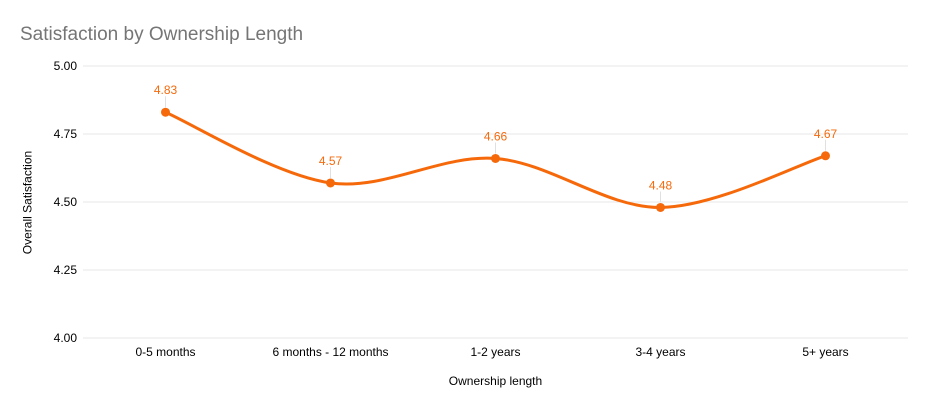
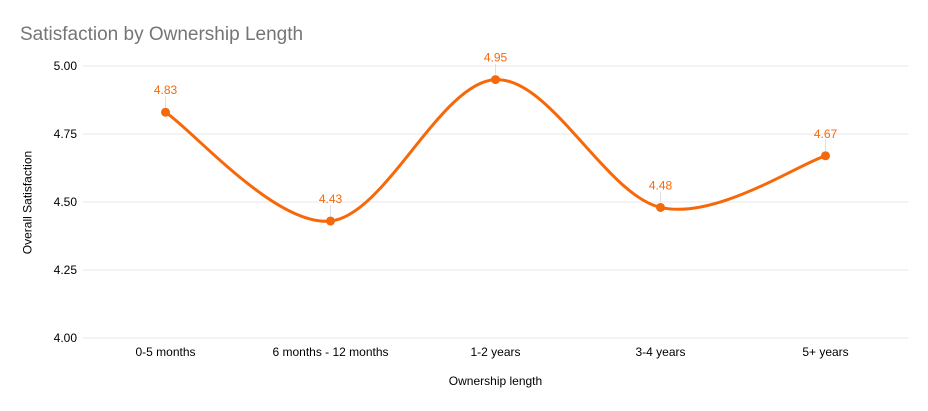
6 months - 12 months: 4.57 -> 4.43
1-2 years: 4.66 -> 4.95
